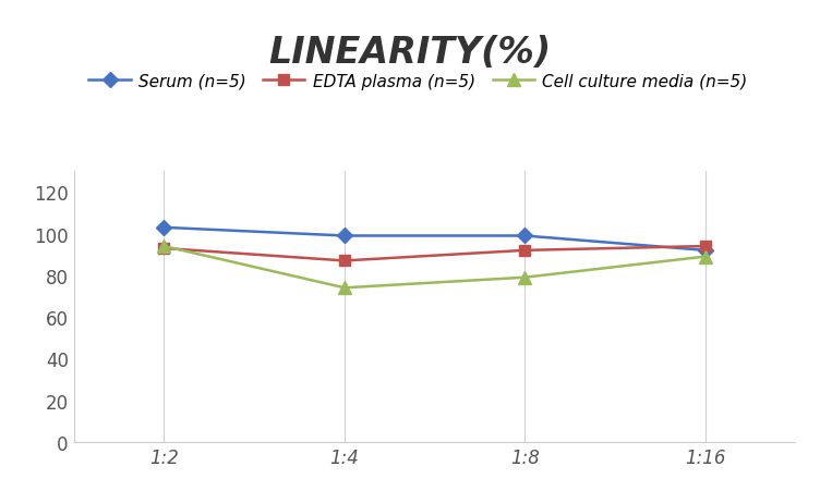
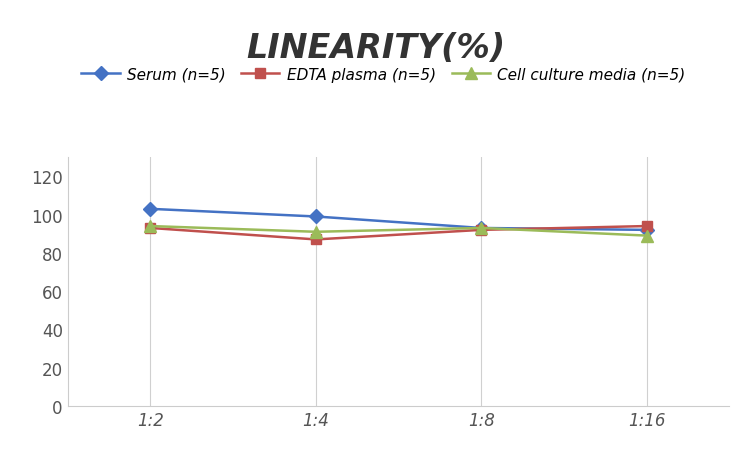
Cell culture media (n=5)/1:4: 74 -> 91
Serum (n=5)/1:8: 99 -> 93
Cell culture media (n=5)/1:8: 79 -> 93
